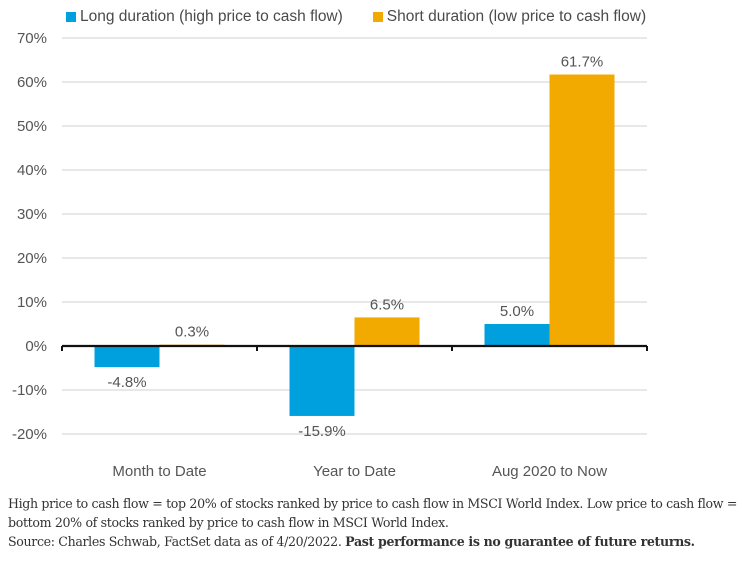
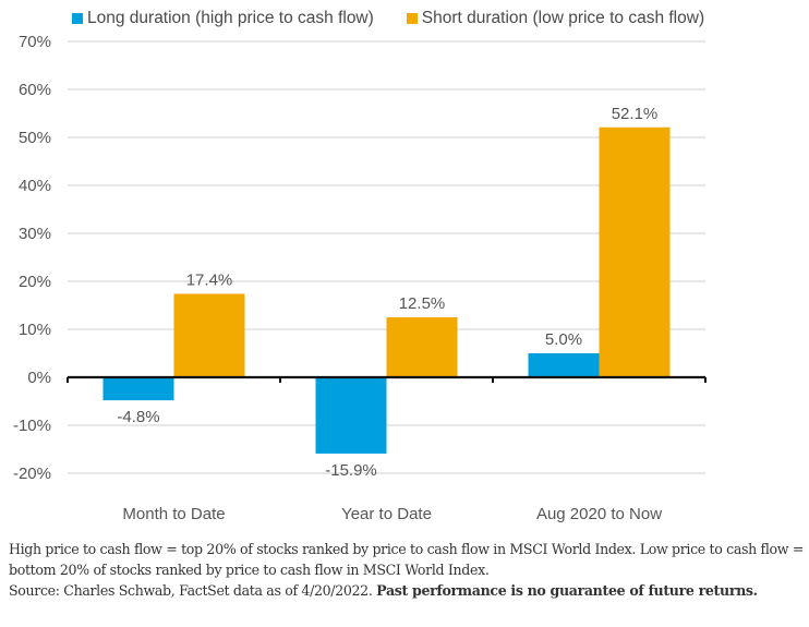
Short duration (low price to cash flow)/Month to Date: 0.3% -> 17.4%
Short duration (low price to cash flow)/Year to Date: 6.5% -> 12.5%
Short duration (low price to cash flow)/Aug 2020 to Now: 61.7% -> 52.1%
